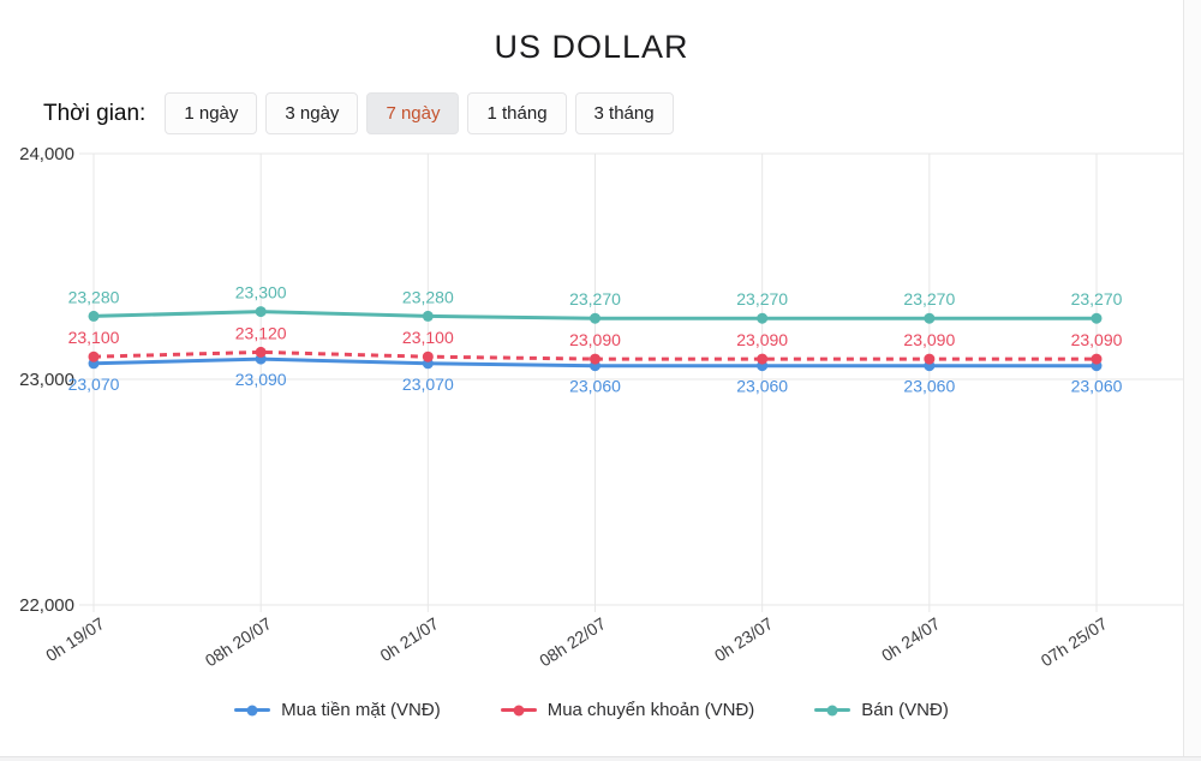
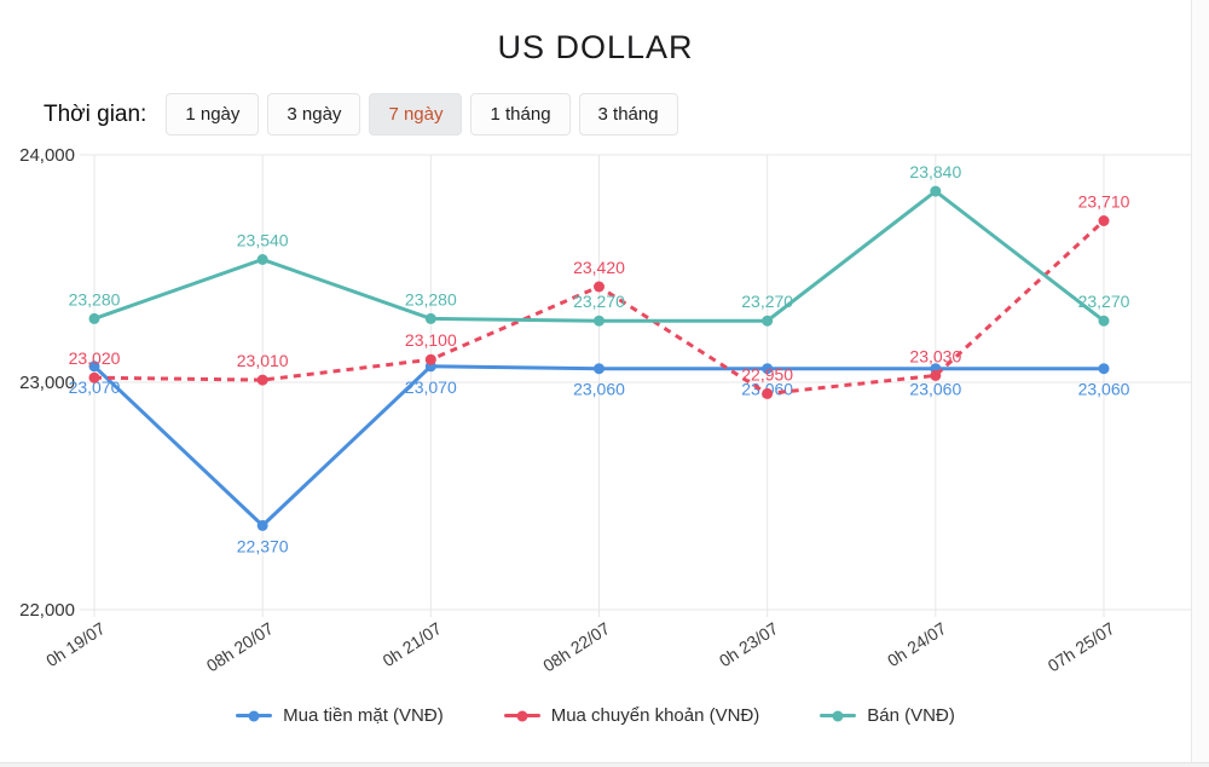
Mua chuyển khoản (VNĐ)/0h 19/07: 23,100 -> 23,020
Mua tiền mặt (VNĐ)/08h 20/07: 23,090 -> 22,370
Mua chuyển khoản (VNĐ)/08h 20/07: 23,120 -> 23,010
Bán (VNĐ)/08h 20/07: 23,300 -> 23,540
Mua chuyển khoản (VNĐ)/08h 22/07: 23,090 -> 23,420
Mua chuyển khoản (VNĐ)/0h 23/07: 23,090 -> 22,950
Mua chuyển khoản (VNĐ)/0h 24/07: 23,090 -> 23,030
Bán (VNĐ)/0h 24/07: 23,270 -> 23,840
Mua chuyển khoản (VNĐ)/07h 25/07: 23,090 -> 23,710
